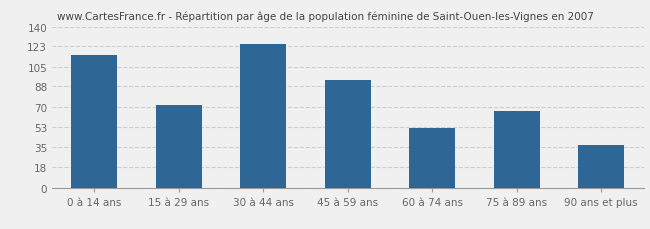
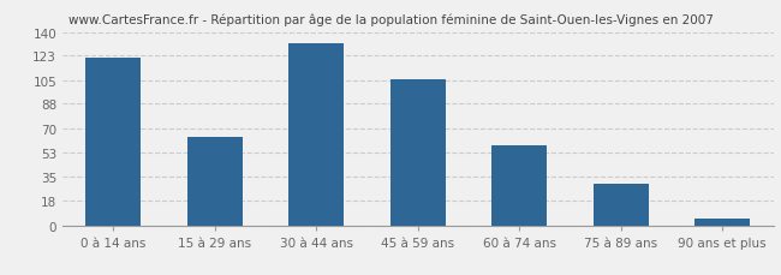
0 à 14 ans: 115 -> 121
15 à 29 ans: 72 -> 64
30 à 44 ans: 125 -> 132
45 à 59 ans: 94 -> 106
60 à 74 ans: 52 -> 58
75 à 89 ans: 67 -> 30
90 ans et plus: 37 -> 5
